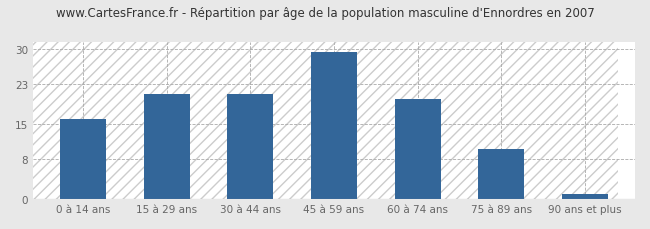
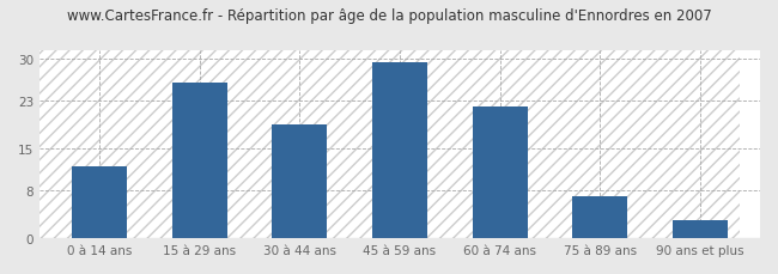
0 à 14 ans: 16.0 -> 12.0
15 à 29 ans: 21.0 -> 26.0
30 à 44 ans: 21.0 -> 19.0
60 à 74 ans: 20.0 -> 22.0
75 à 89 ans: 10.0 -> 7.0
90 ans et plus: 1.0 -> 3.0
